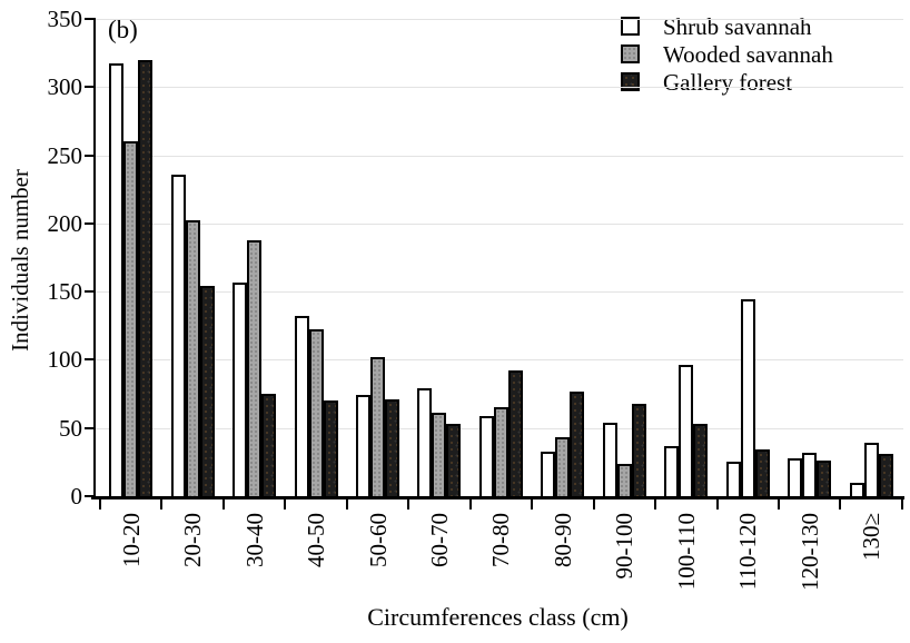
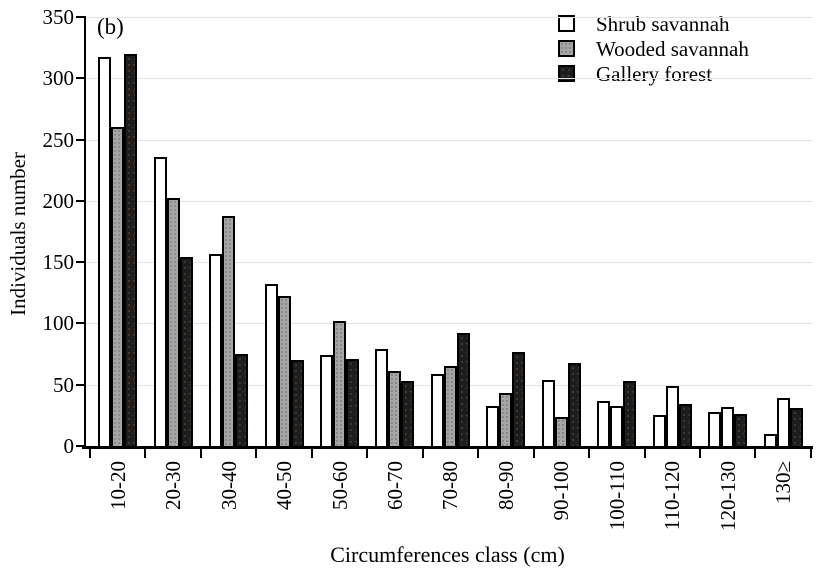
Wooded savannah/100-110: 96 -> 33
Wooded savannah/110-120: 144 -> 49
